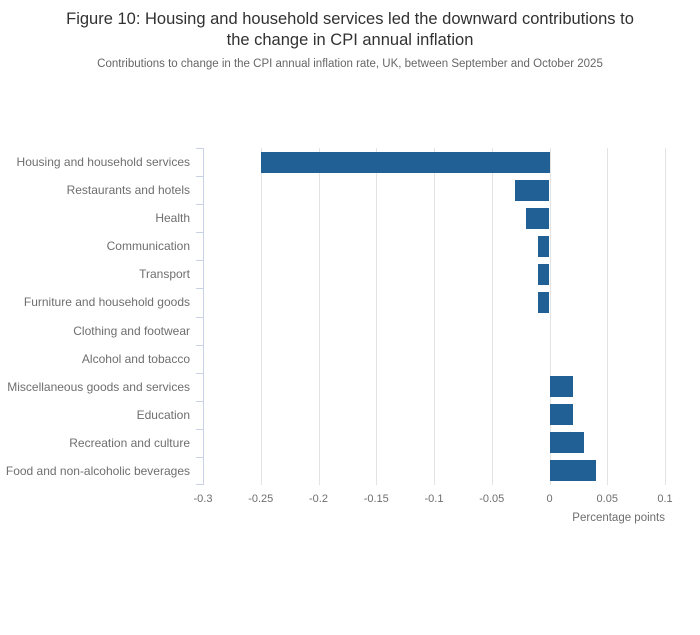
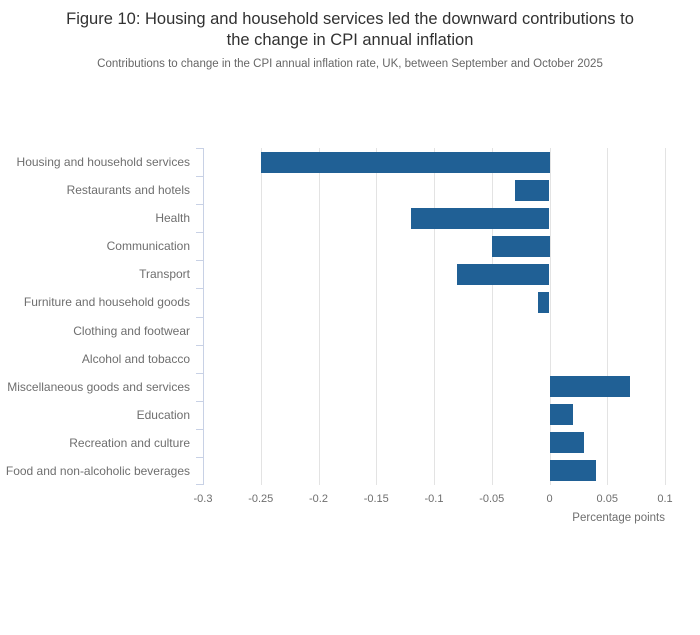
Health: -0.02 -> -0.12
Communication: -0.01 -> -0.05
Transport: -0.01 -> -0.08
Miscellaneous goods and services: 0.02 -> 0.07
